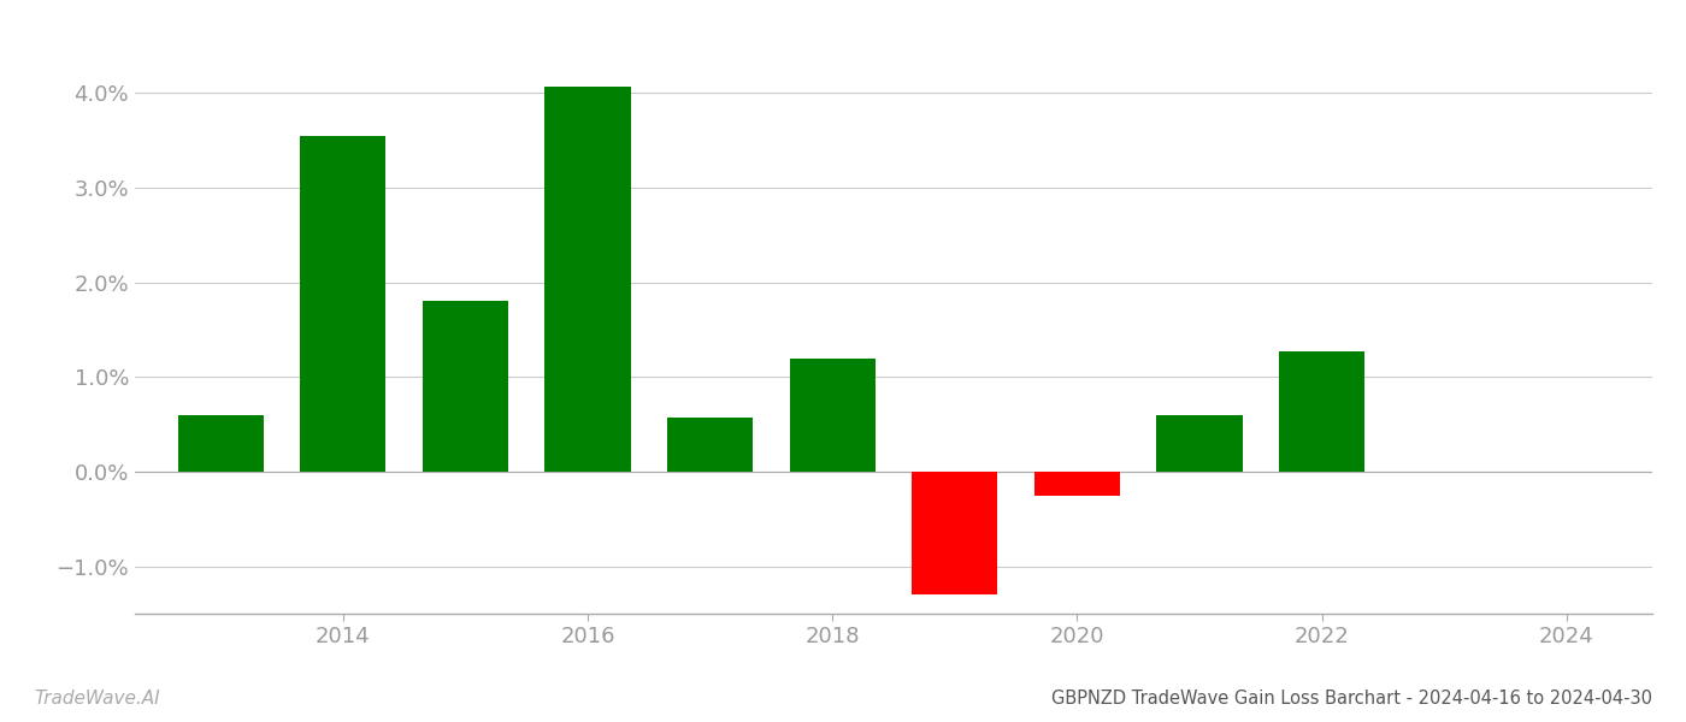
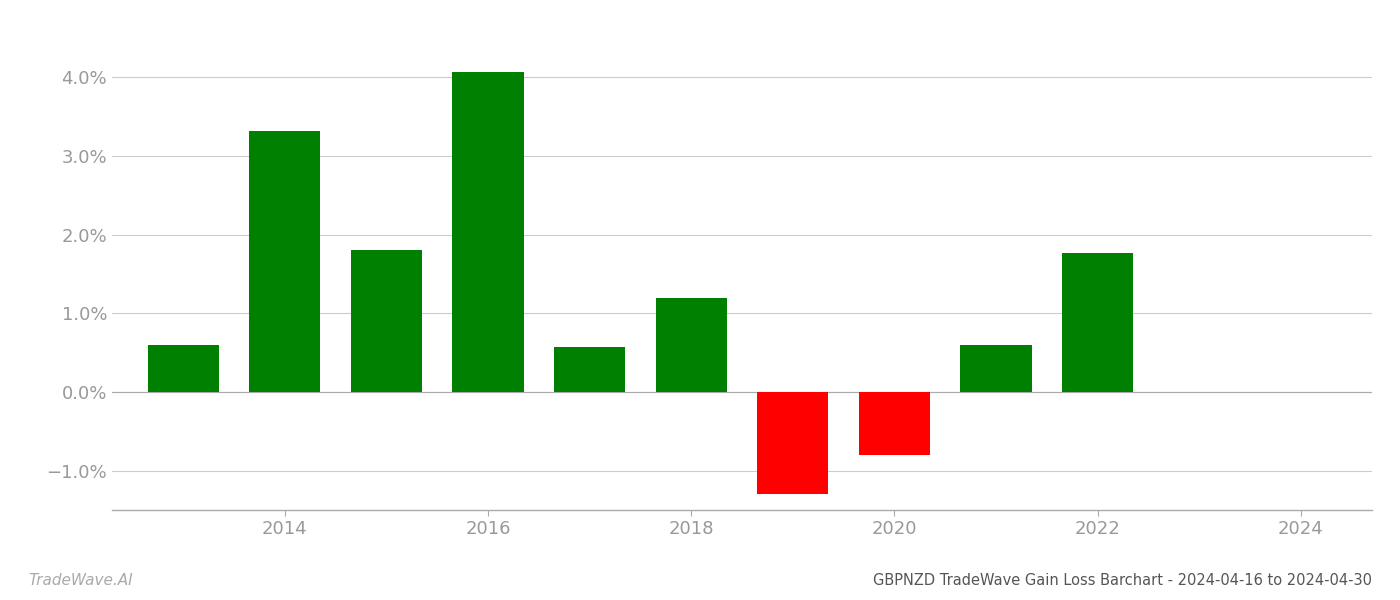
2014: 3.55% -> 3.32%
2020: -0.25% -> -0.80%
2022: 1.27% -> 1.76%
